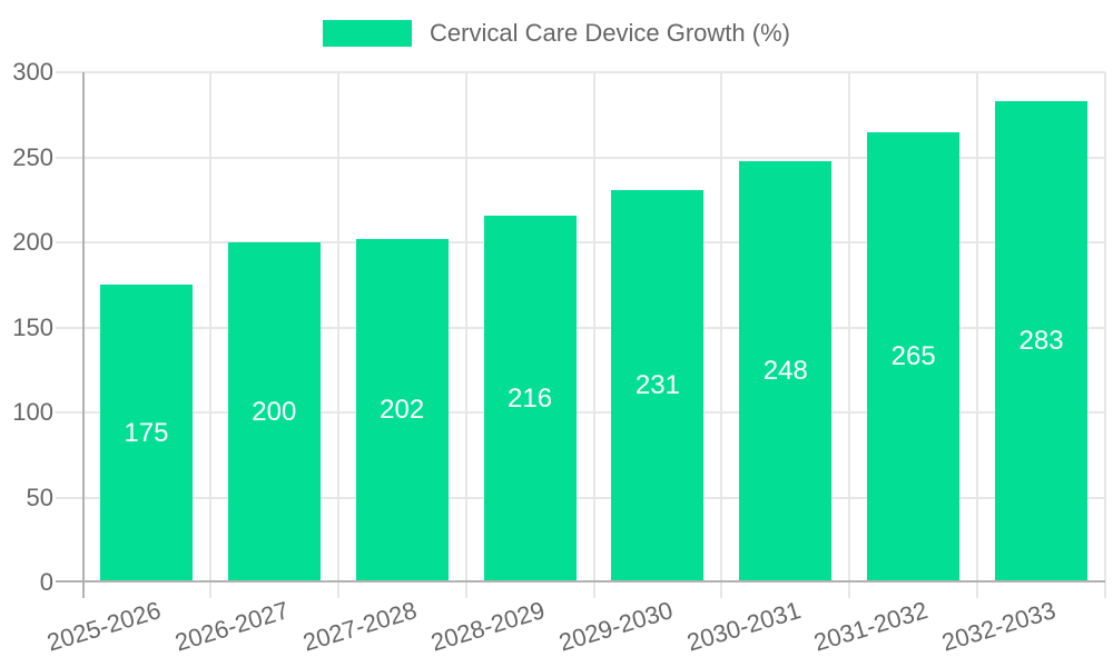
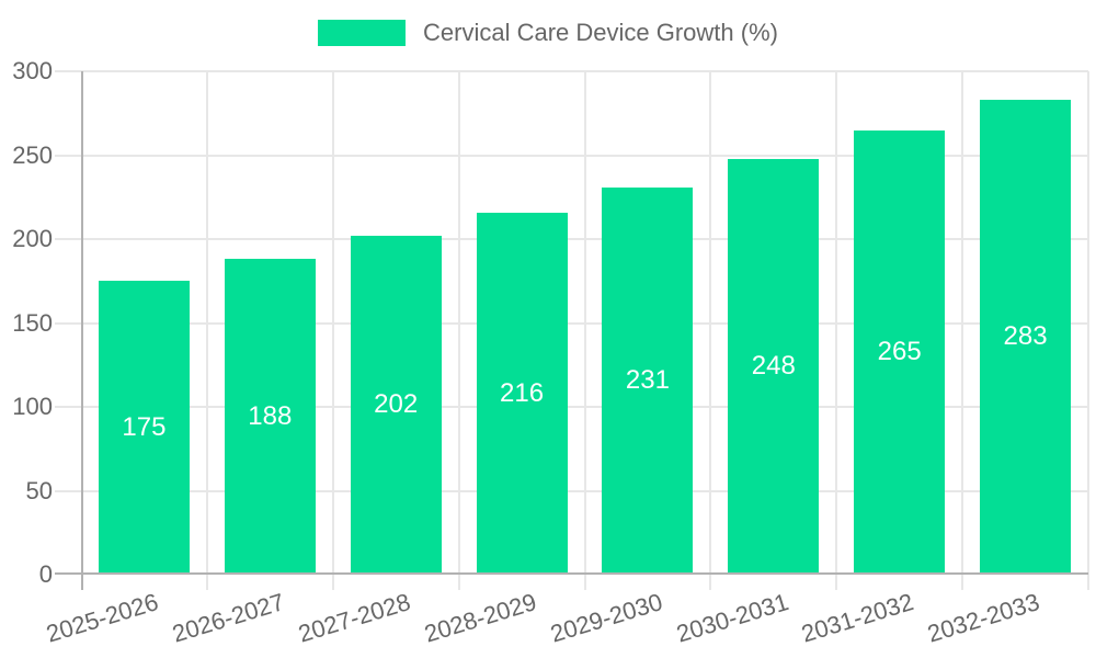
2026-2027: 200 -> 188
